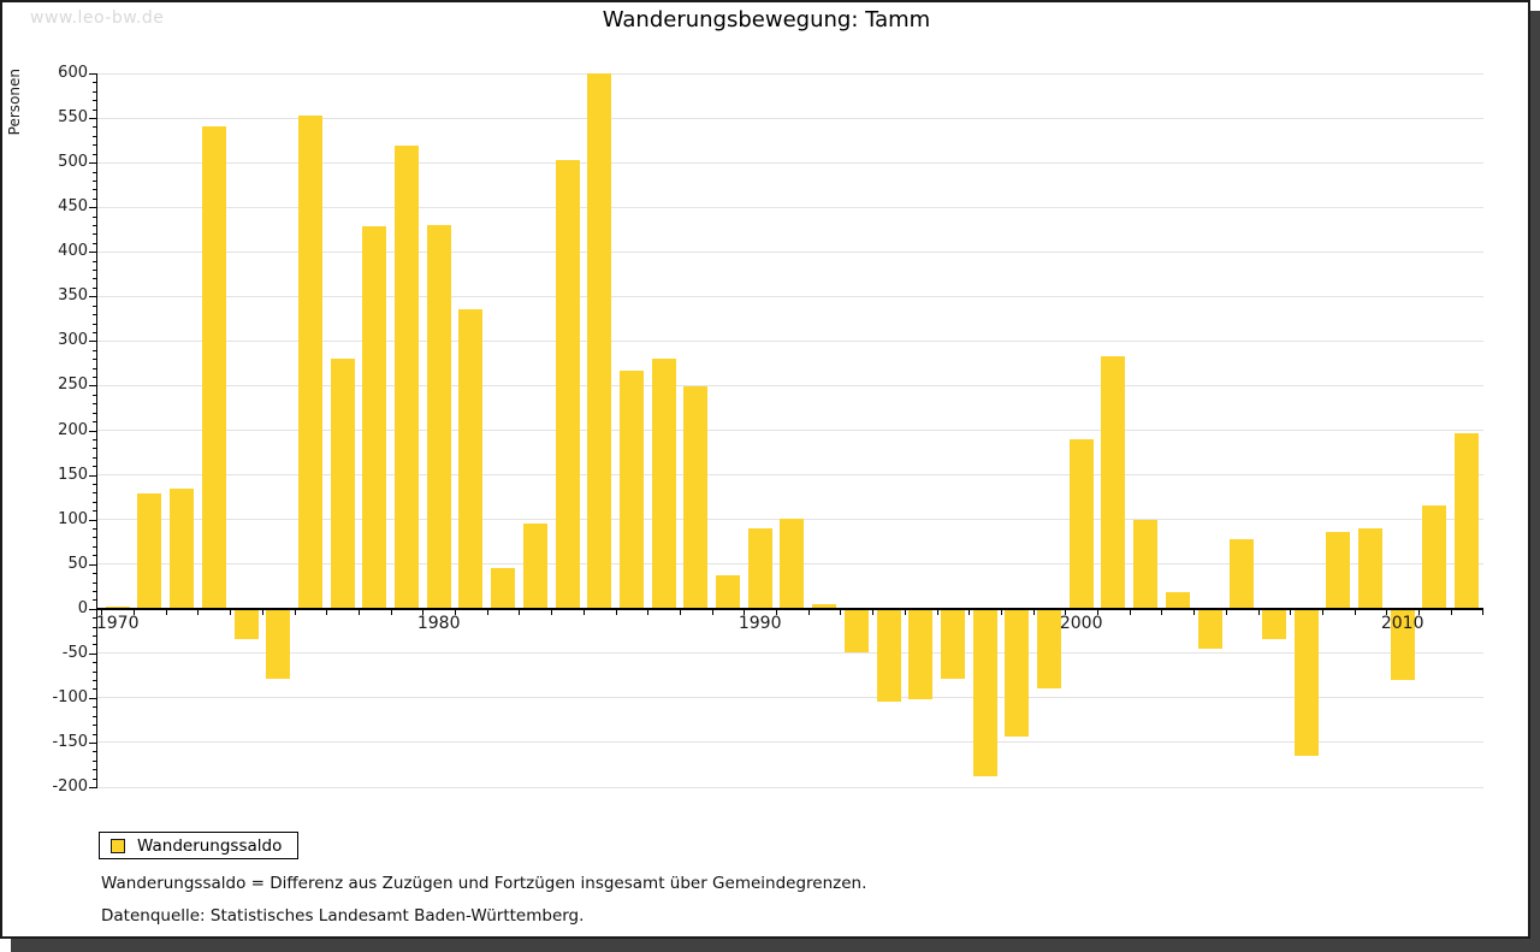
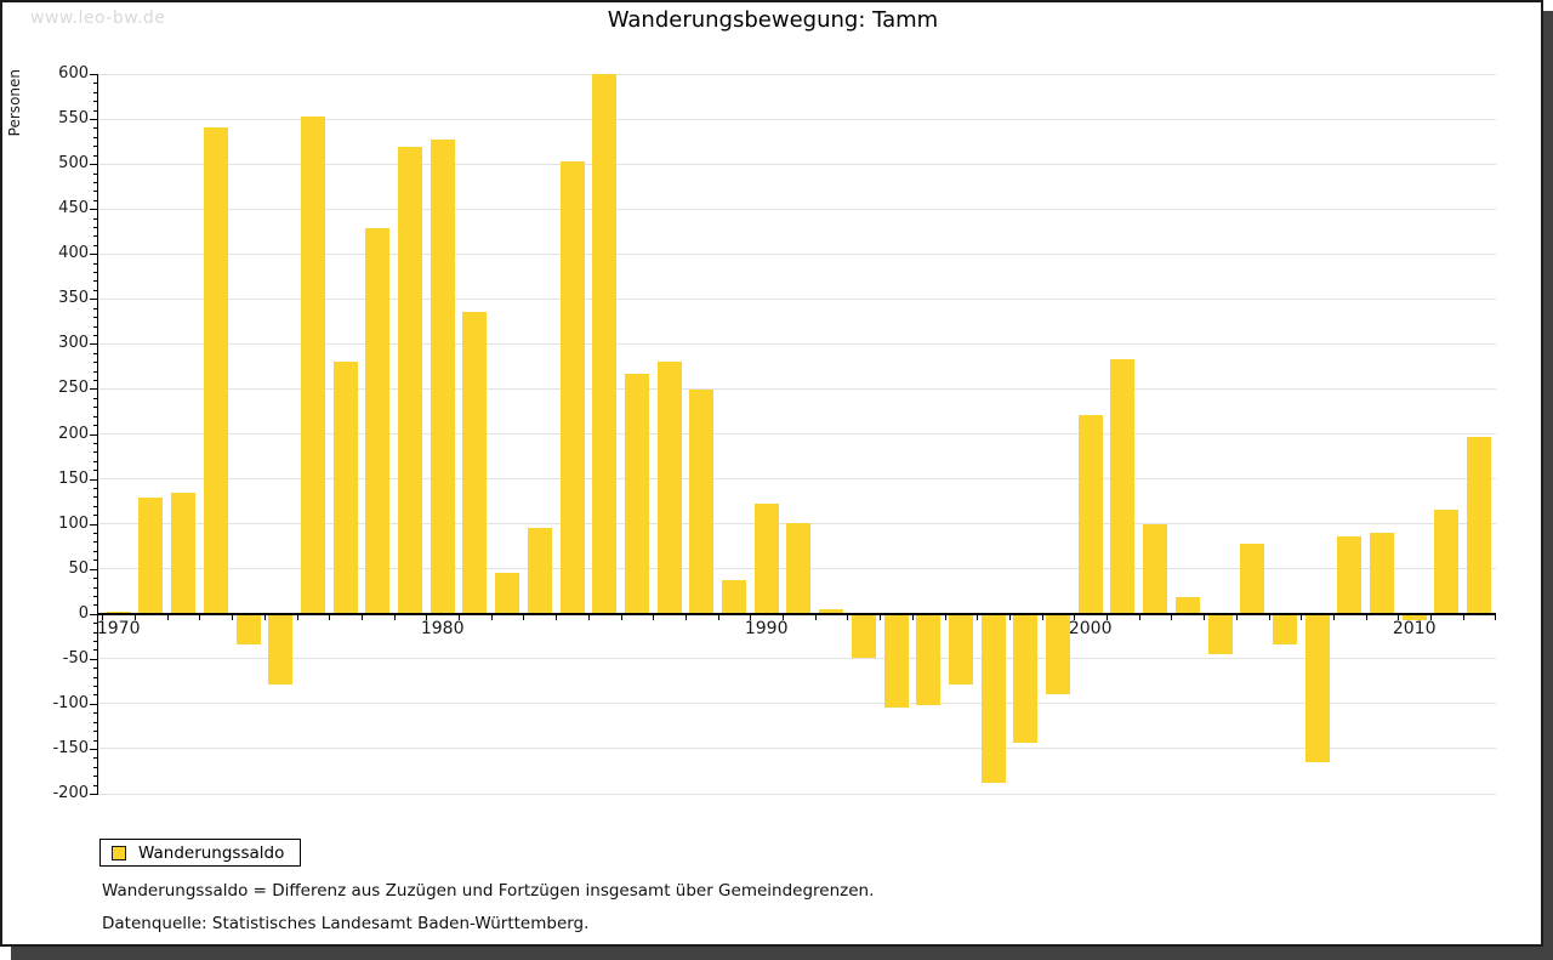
1980: 430 -> 530
1990: 90 -> 120
2000: 190 -> 220
2010: -80 -> -10
